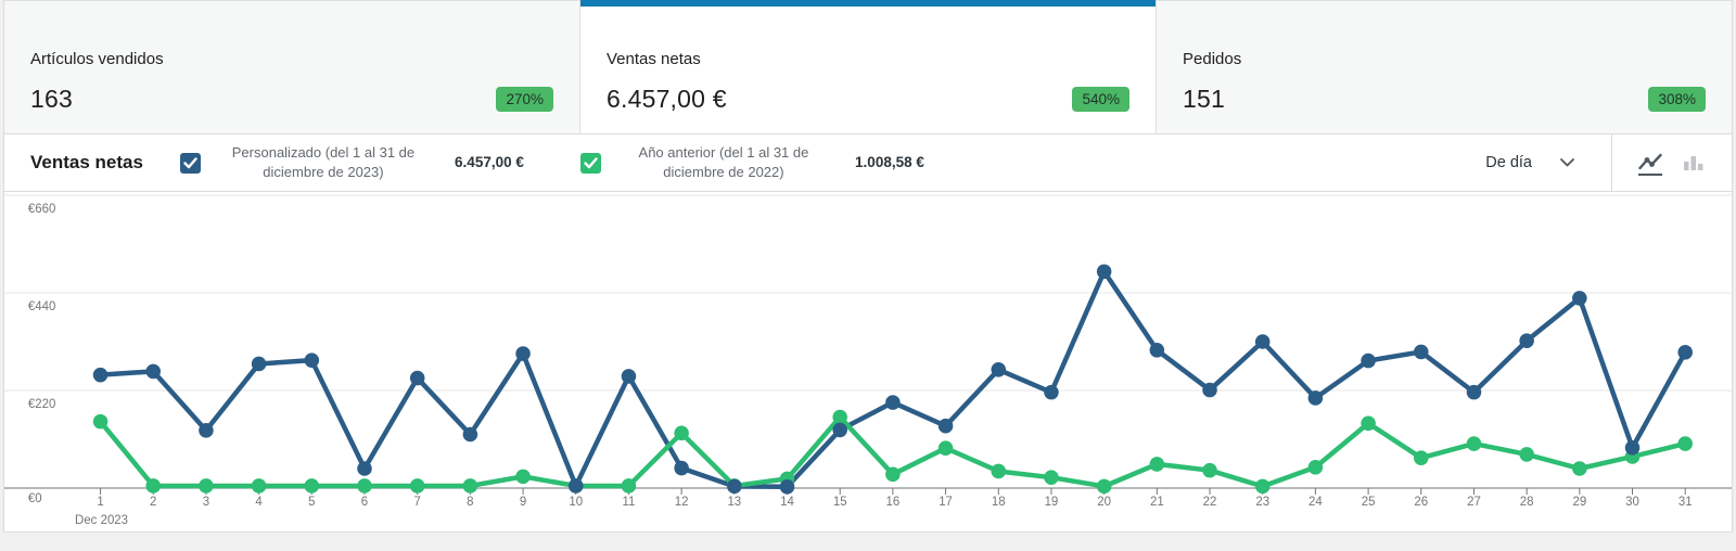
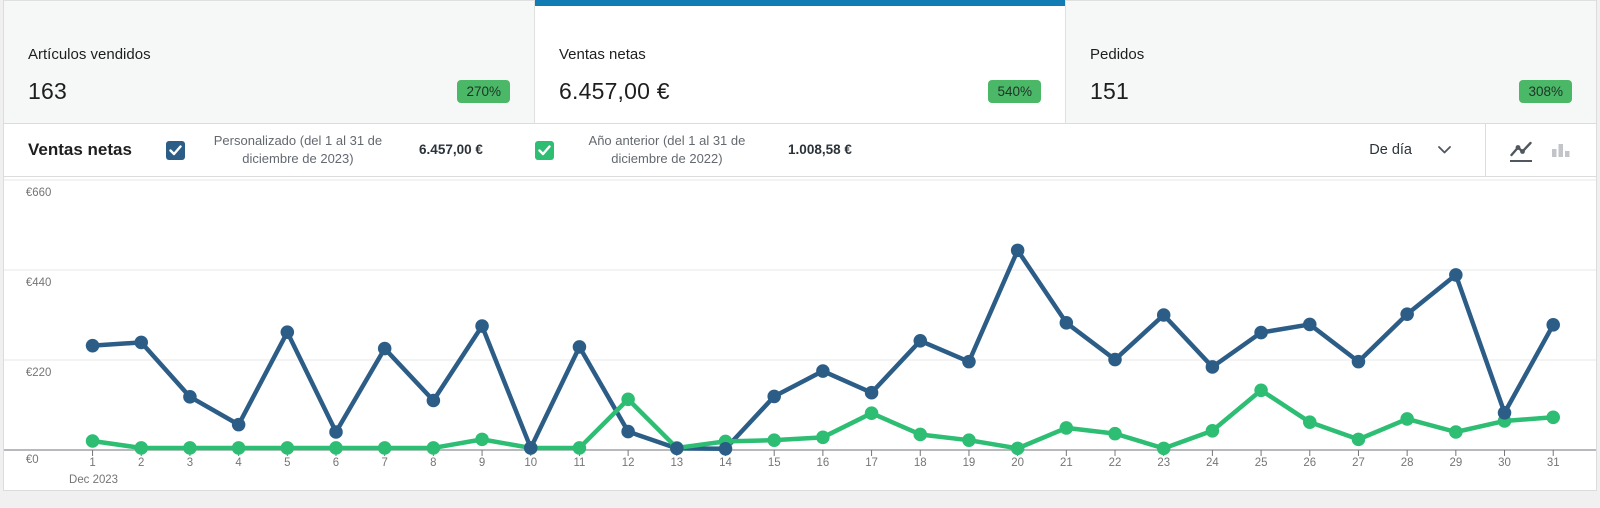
Año anterior (del 1 al 31 de diciembre de 2022)/1: €150 -> €20
Personalizado (del 1 al 31 de diciembre de 2023)/4: €280 -> €60
Año anterior (del 1 al 31 de diciembre de 2022)/15: €160 -> €20
Año anterior (del 1 al 31 de diciembre de 2022)/27: €100 -> €30
Año anterior (del 1 al 31 de diciembre de 2022)/31: €100 -> €80
